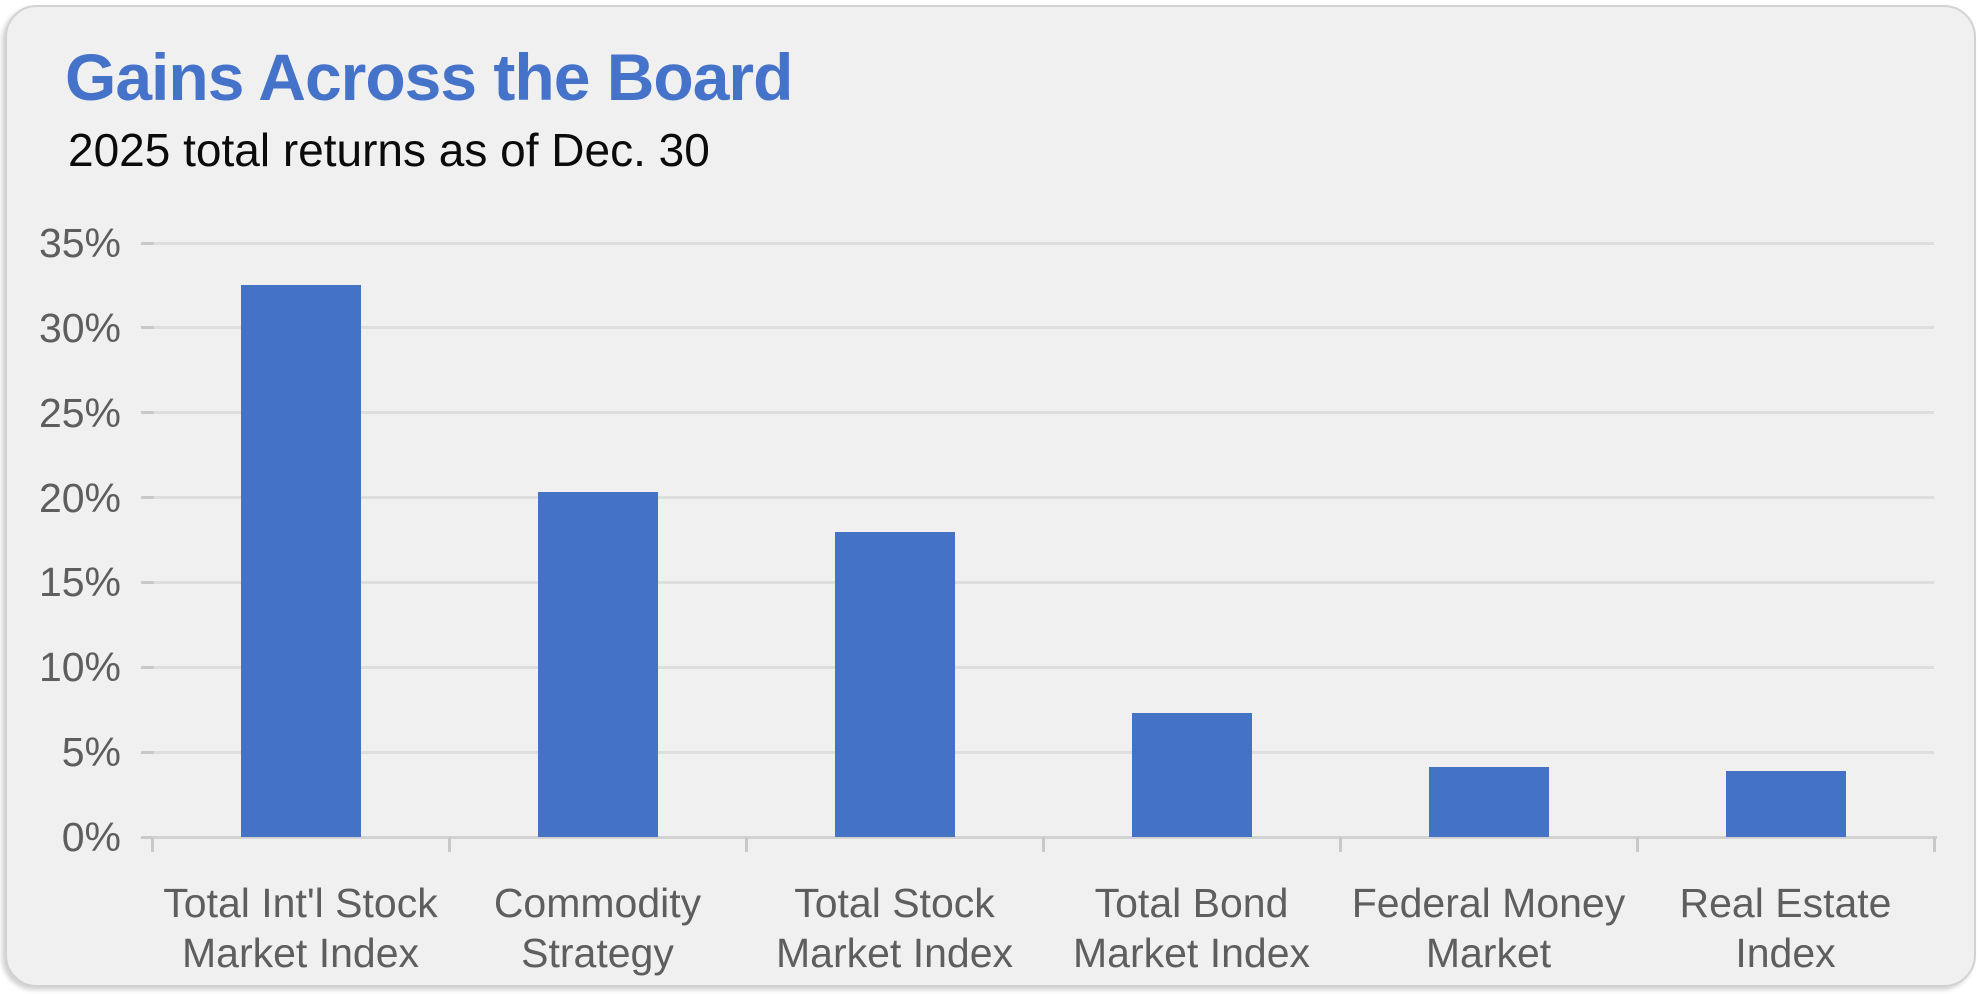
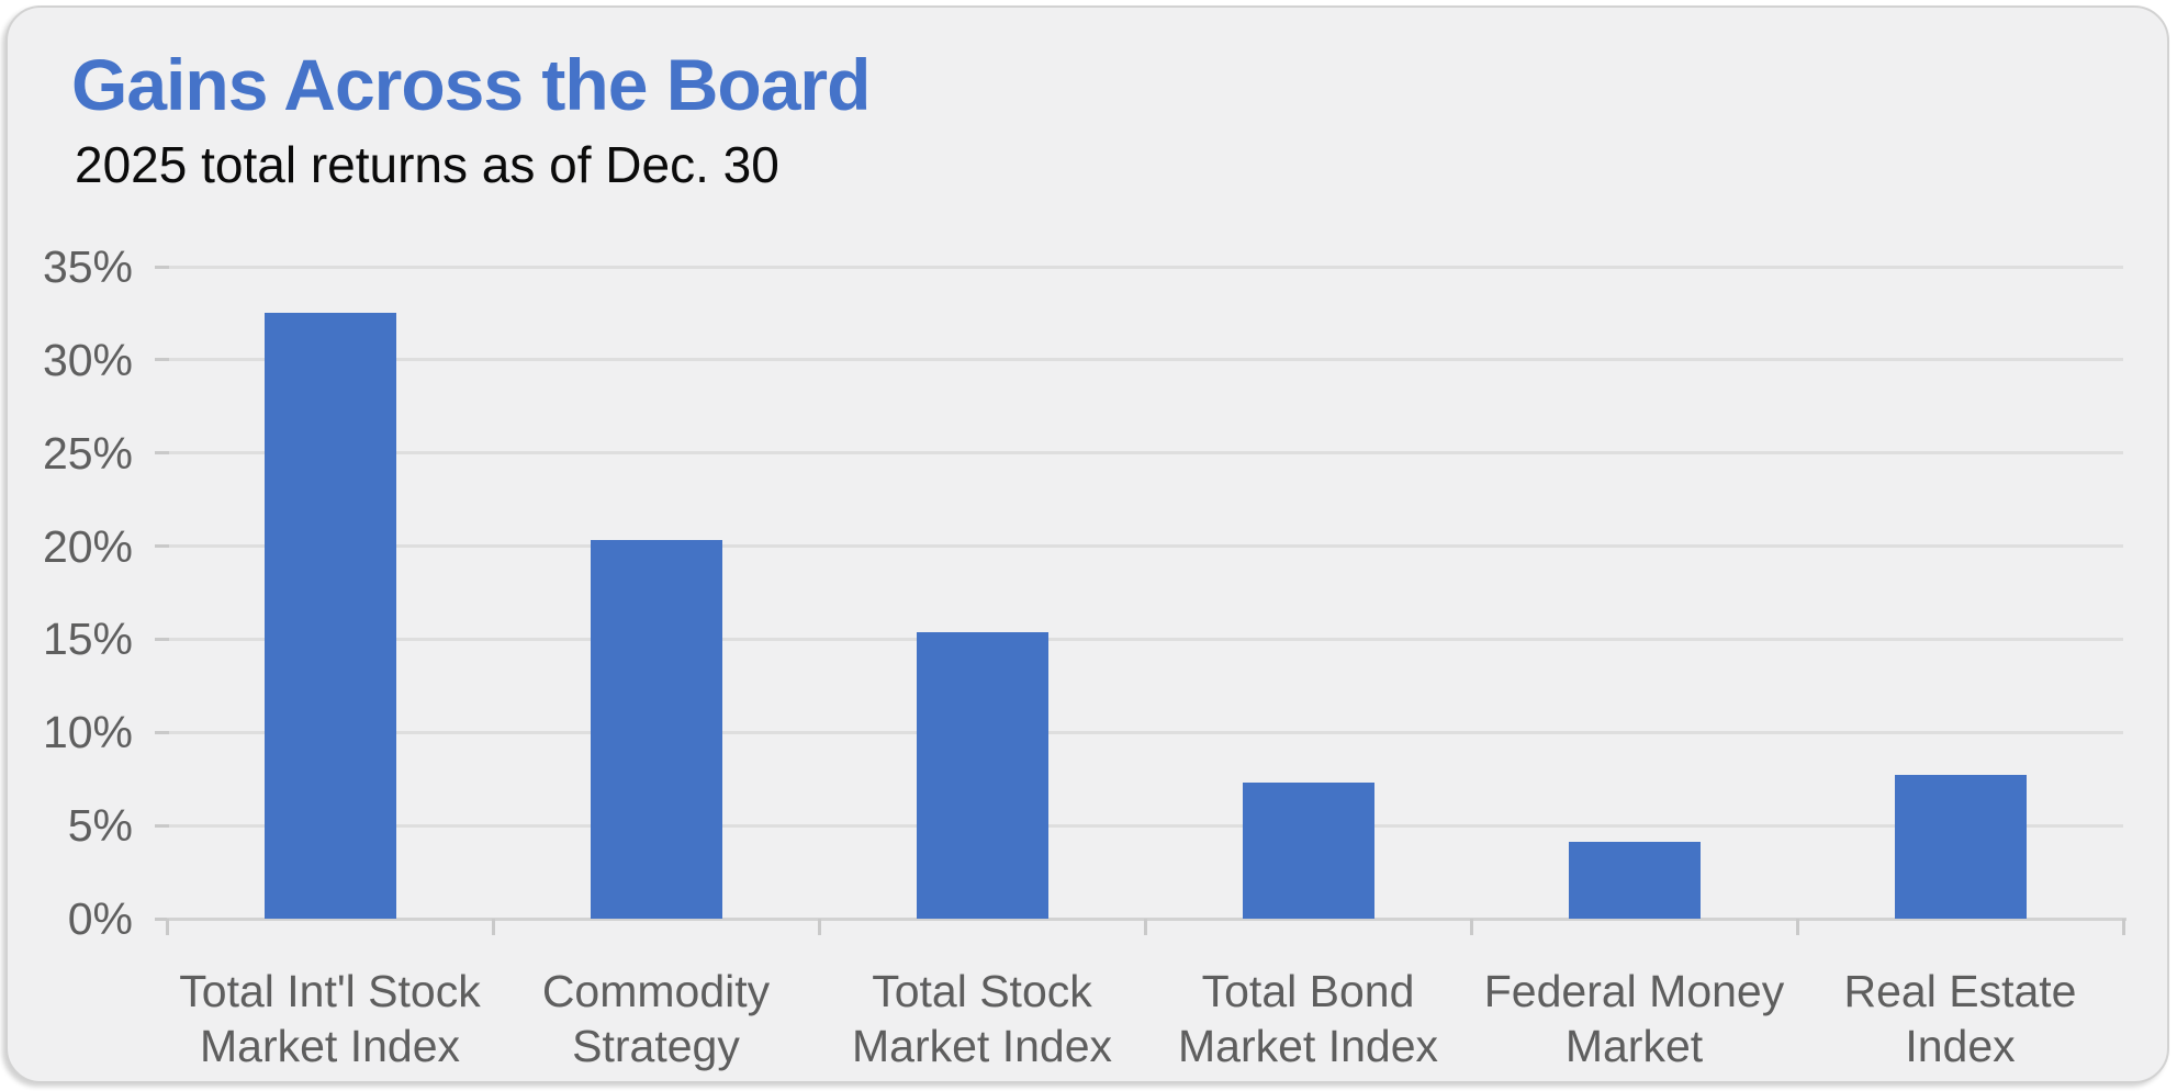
Total Stock Market Index: 18.0% -> 15.4%
Real Estate Index: 3.9% -> 7.7%
